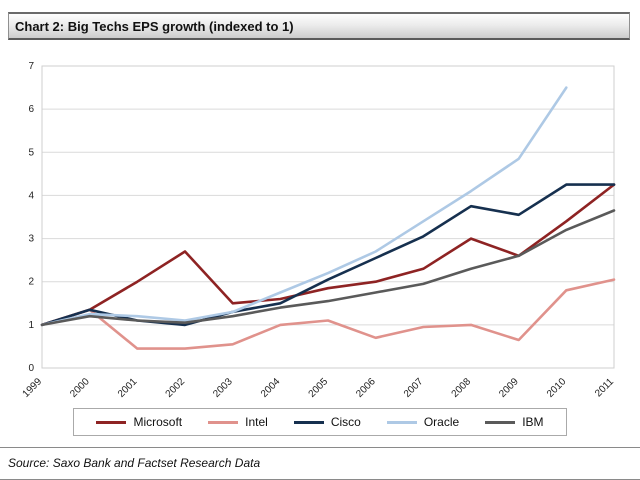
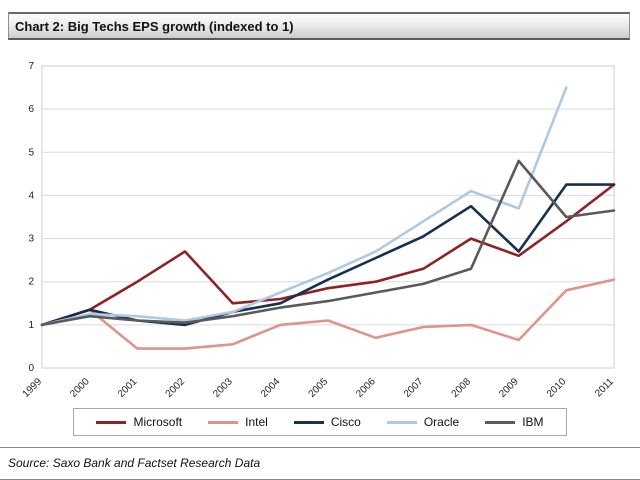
Cisco/2009: 3.5 -> 2.7
Oracle/2009: 4.8 -> 3.7
IBM/2009: 2.6 -> 4.8
IBM/2010: 3.2 -> 3.5
